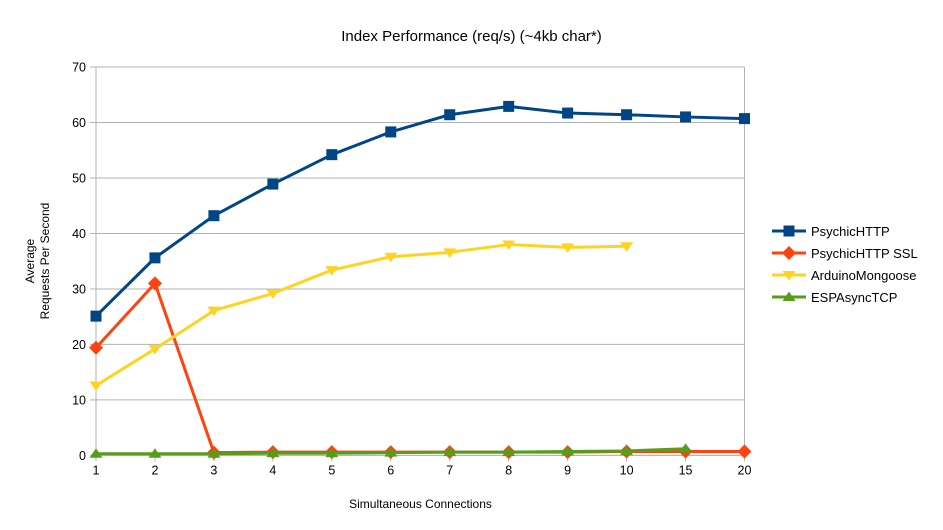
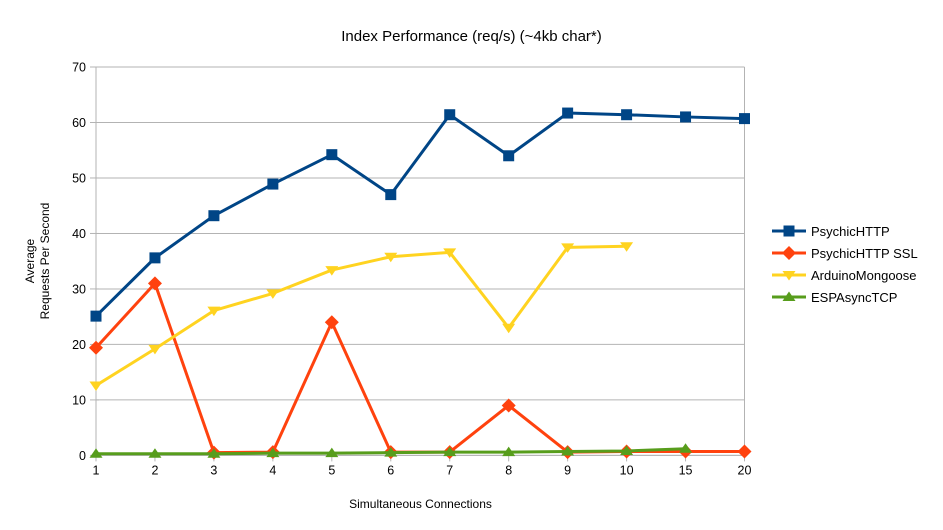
PsychicHTTP SSL/5: 1 -> 24
PsychicHTTP/6: 58 -> 47
PsychicHTTP/8: 63 -> 54
PsychicHTTP SSL/8: 1 -> 9
ArduinoMongoose/8: 38 -> 23
